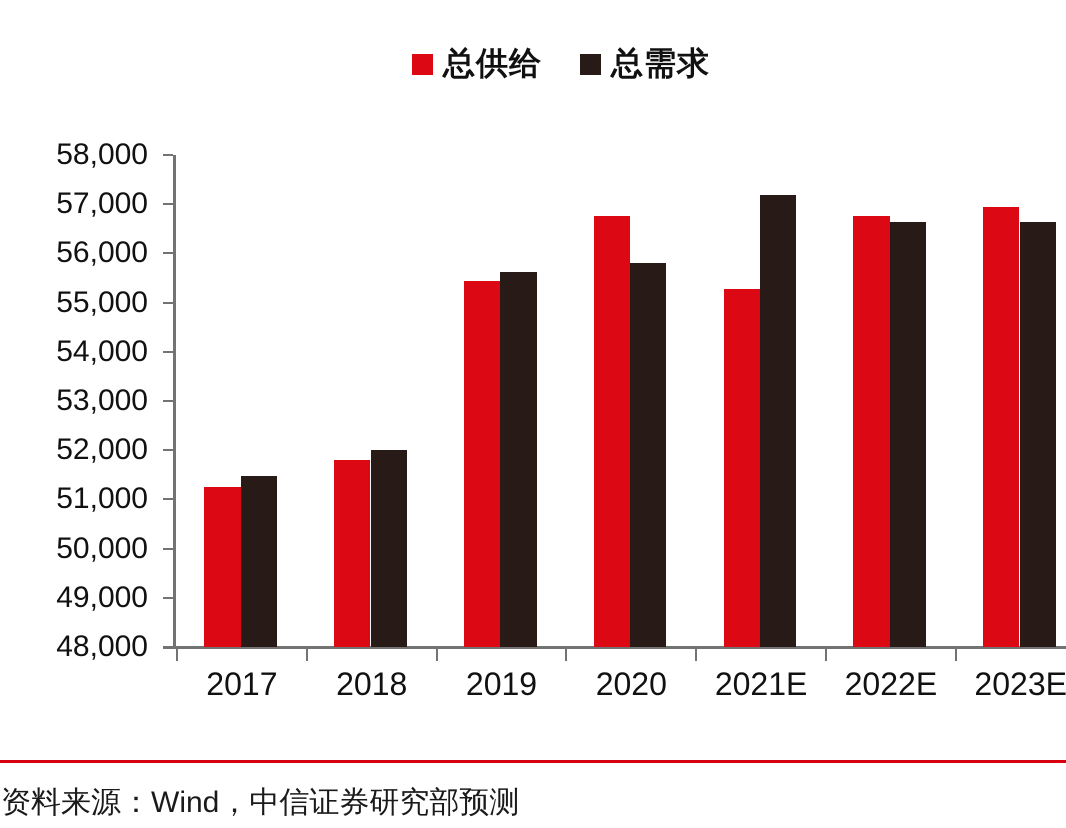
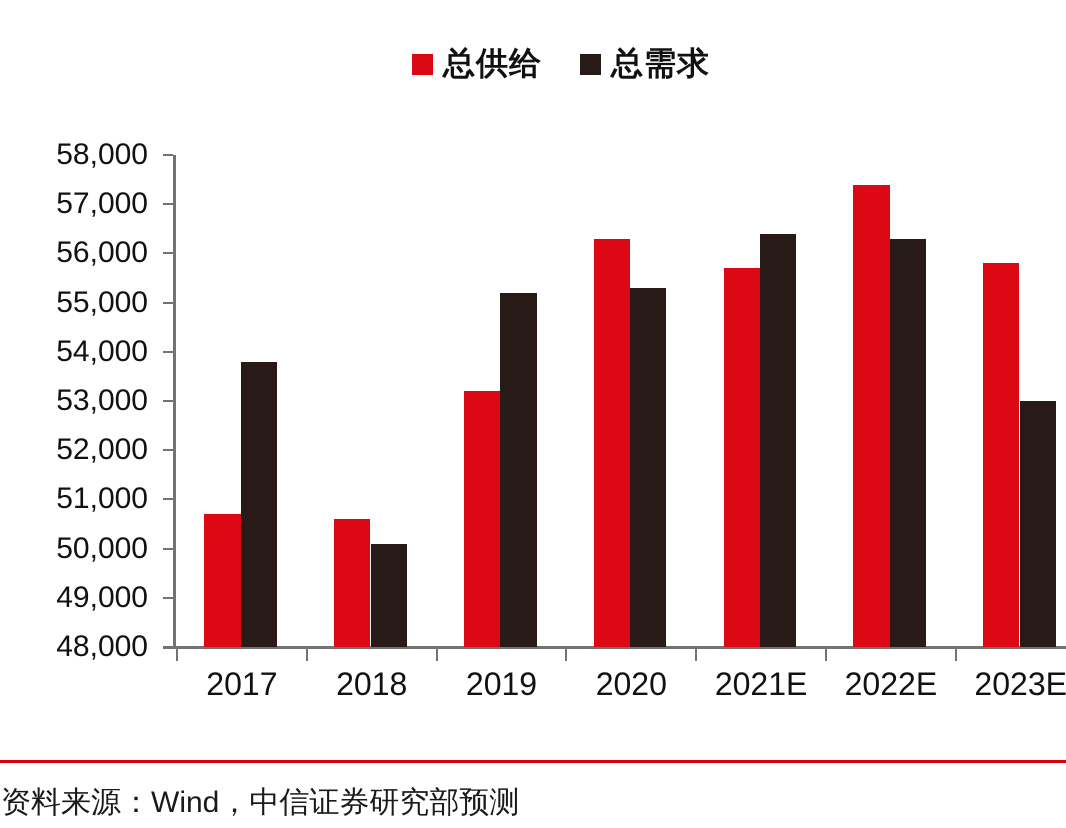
总供给/2017: 51200 -> 50700
总需求/2017: 51500 -> 53800
总供给/2018: 51800 -> 50600
总需求/2018: 52000 -> 50100
总供给/2019: 55400 -> 53200
总需求/2019: 55600 -> 55200
总供给/2020: 56800 -> 56300
总需求/2020: 55800 -> 55300
总供给/2021E: 55300 -> 55700
总需求/2021E: 57200 -> 56400
总供给/2022E: 56800 -> 57400
总需求/2022E: 56600 -> 56300
总供给/2023E: 57000 -> 55800
总需求/2023E: 56600 -> 53000
